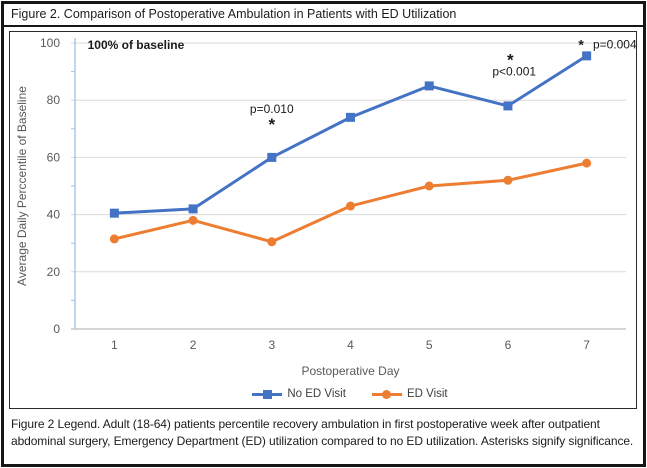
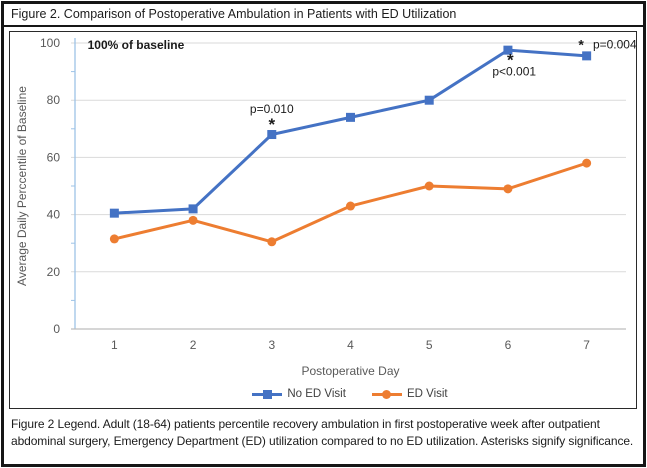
No ED Visit/3: 60 -> 68
No ED Visit/5: 85 -> 80
No ED Visit/6: 78 -> 98
ED Visit/6: 52 -> 49
